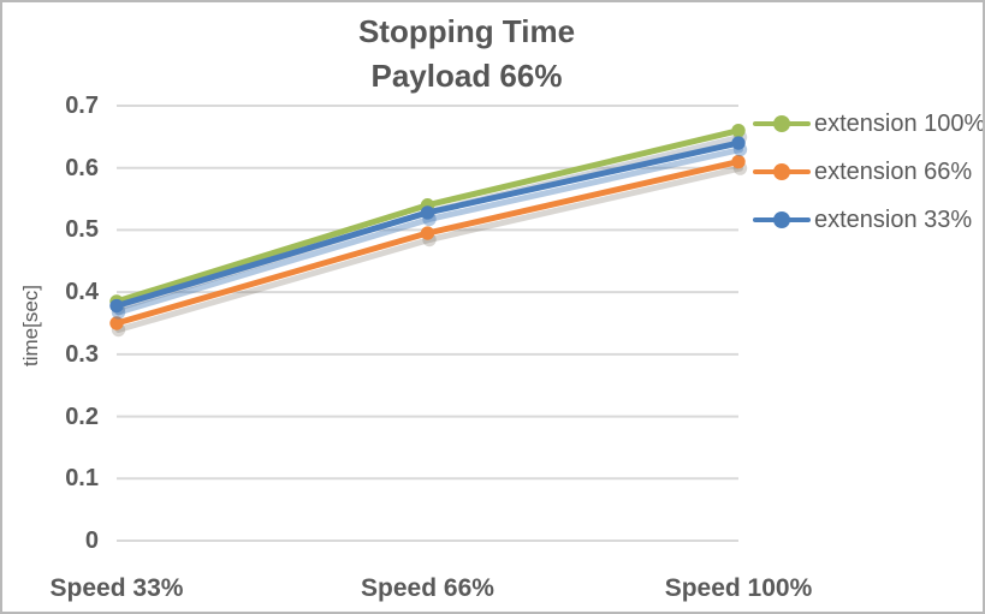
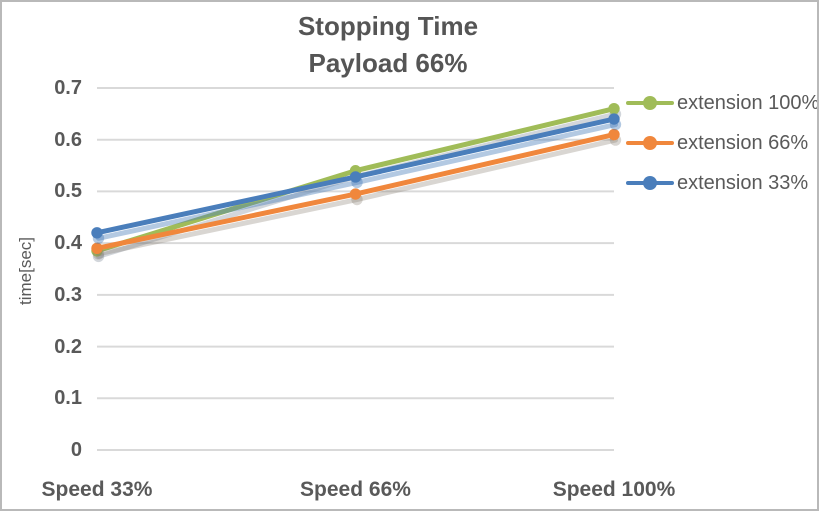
extension 66%/Speed 33%: 0.35 -> 0.39
extension 33%/Speed 33%: 0.38 -> 0.42
